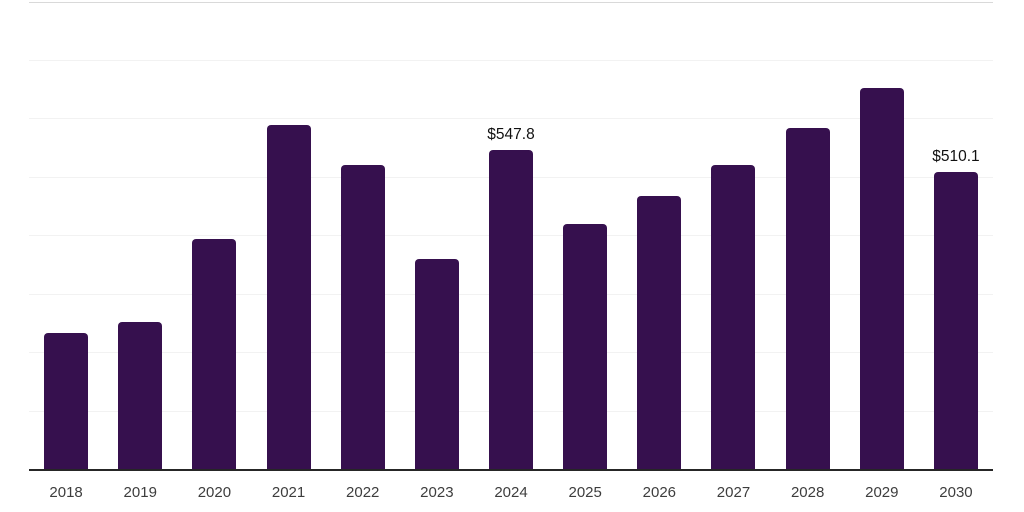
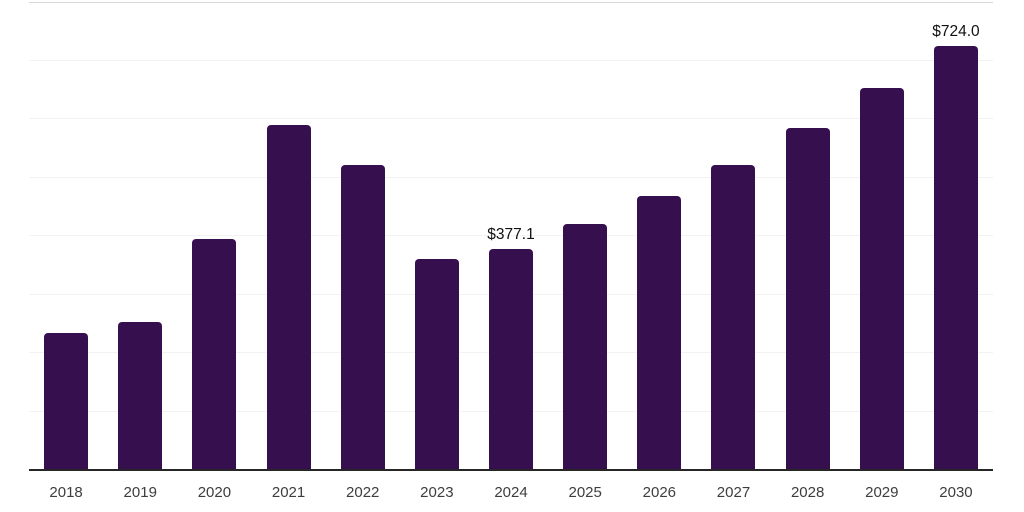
2024: $547.8 -> $377.1
2030: $510.1 -> $724.0
